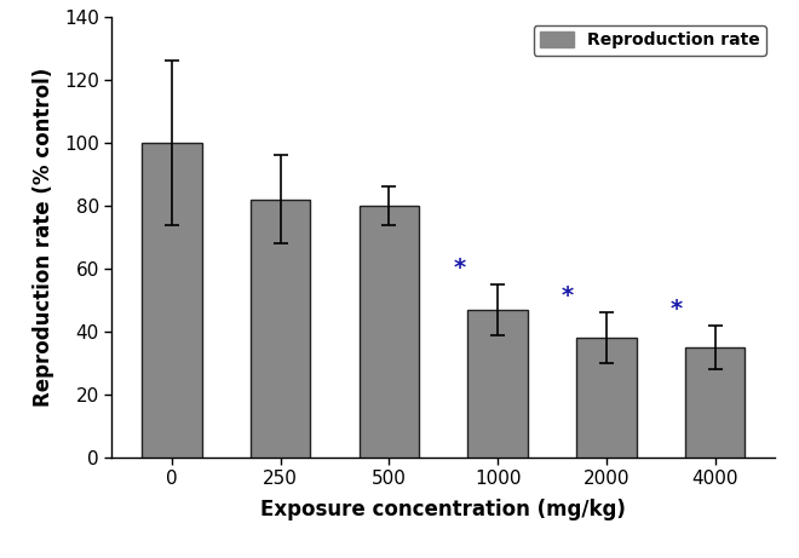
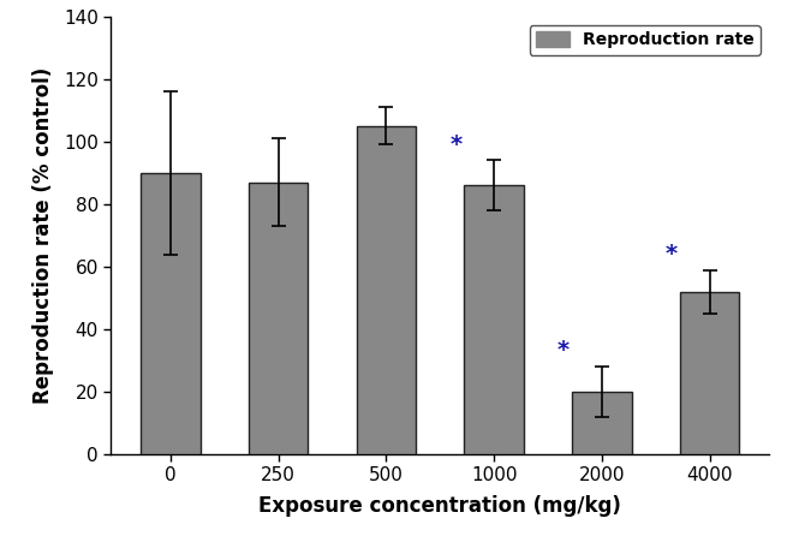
0: 100 -> 90
250: 82 -> 87
500: 80 -> 105
1000: 47 -> 86
2000: 38 -> 20
4000: 35 -> 52
